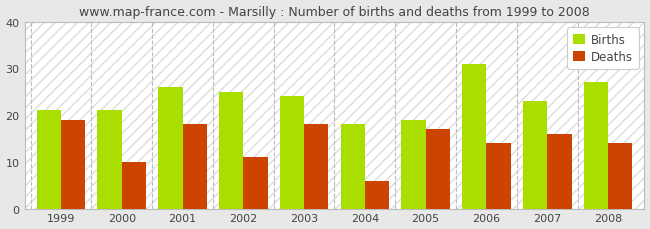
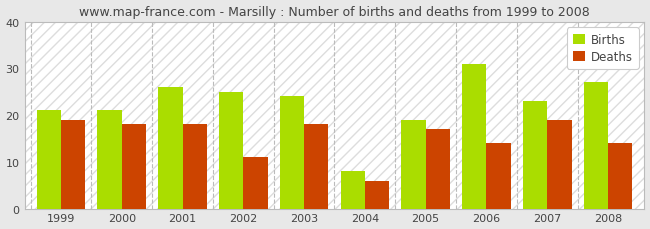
Deaths/2000: 10 -> 18
Births/2004: 18 -> 8
Deaths/2007: 16 -> 19
